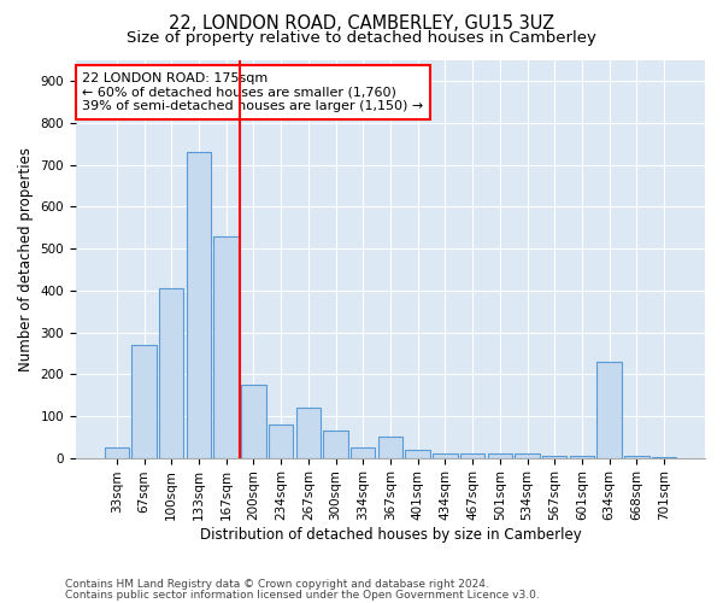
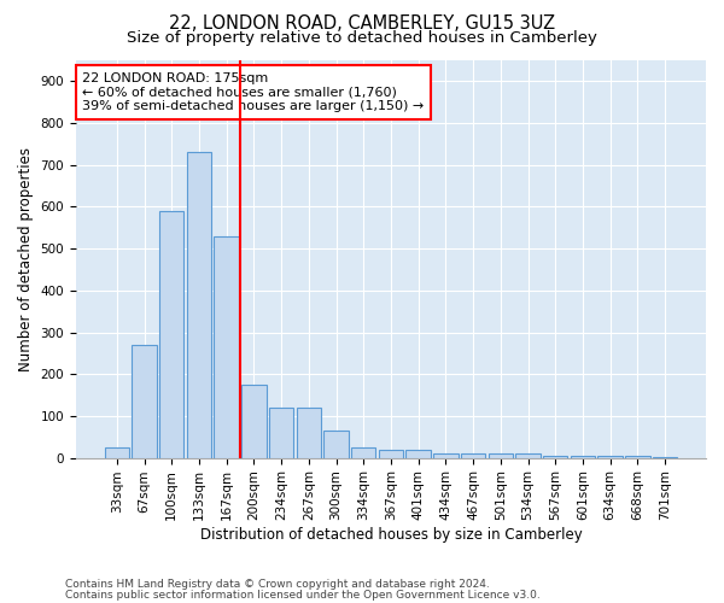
100sqm: 405 -> 590
234sqm: 80 -> 120
367sqm: 50 -> 20
634sqm: 230 -> 5
